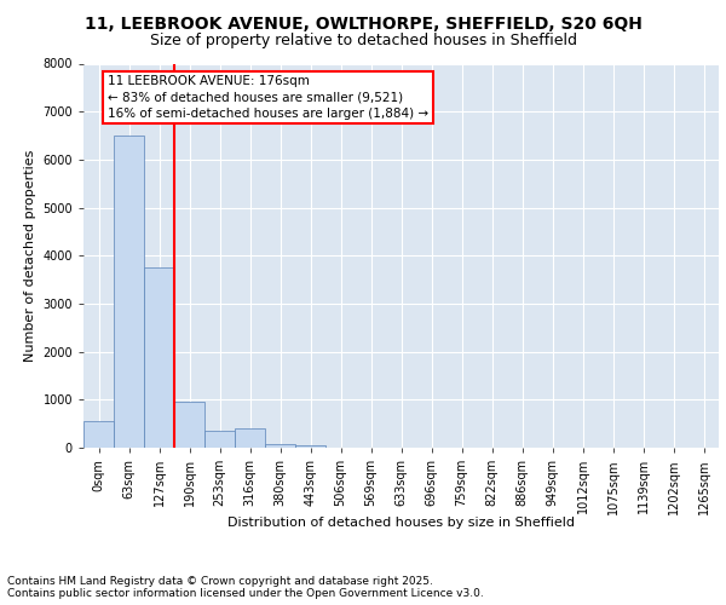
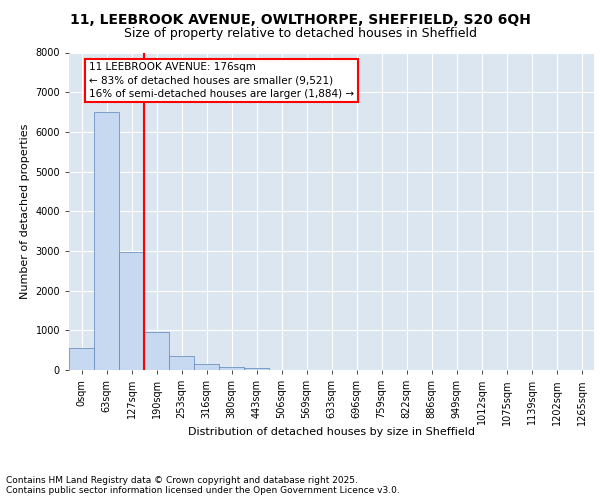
127sqm: 3750 -> 2980
316sqm: 400 -> 150
